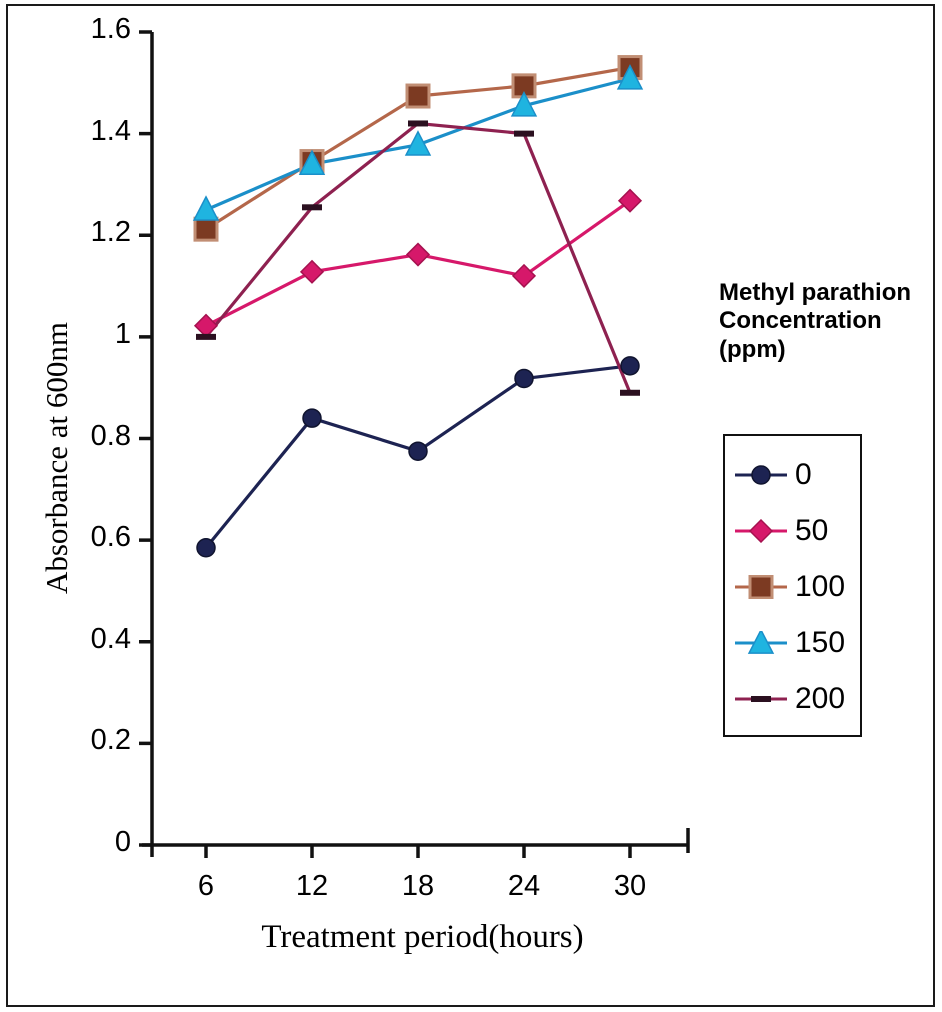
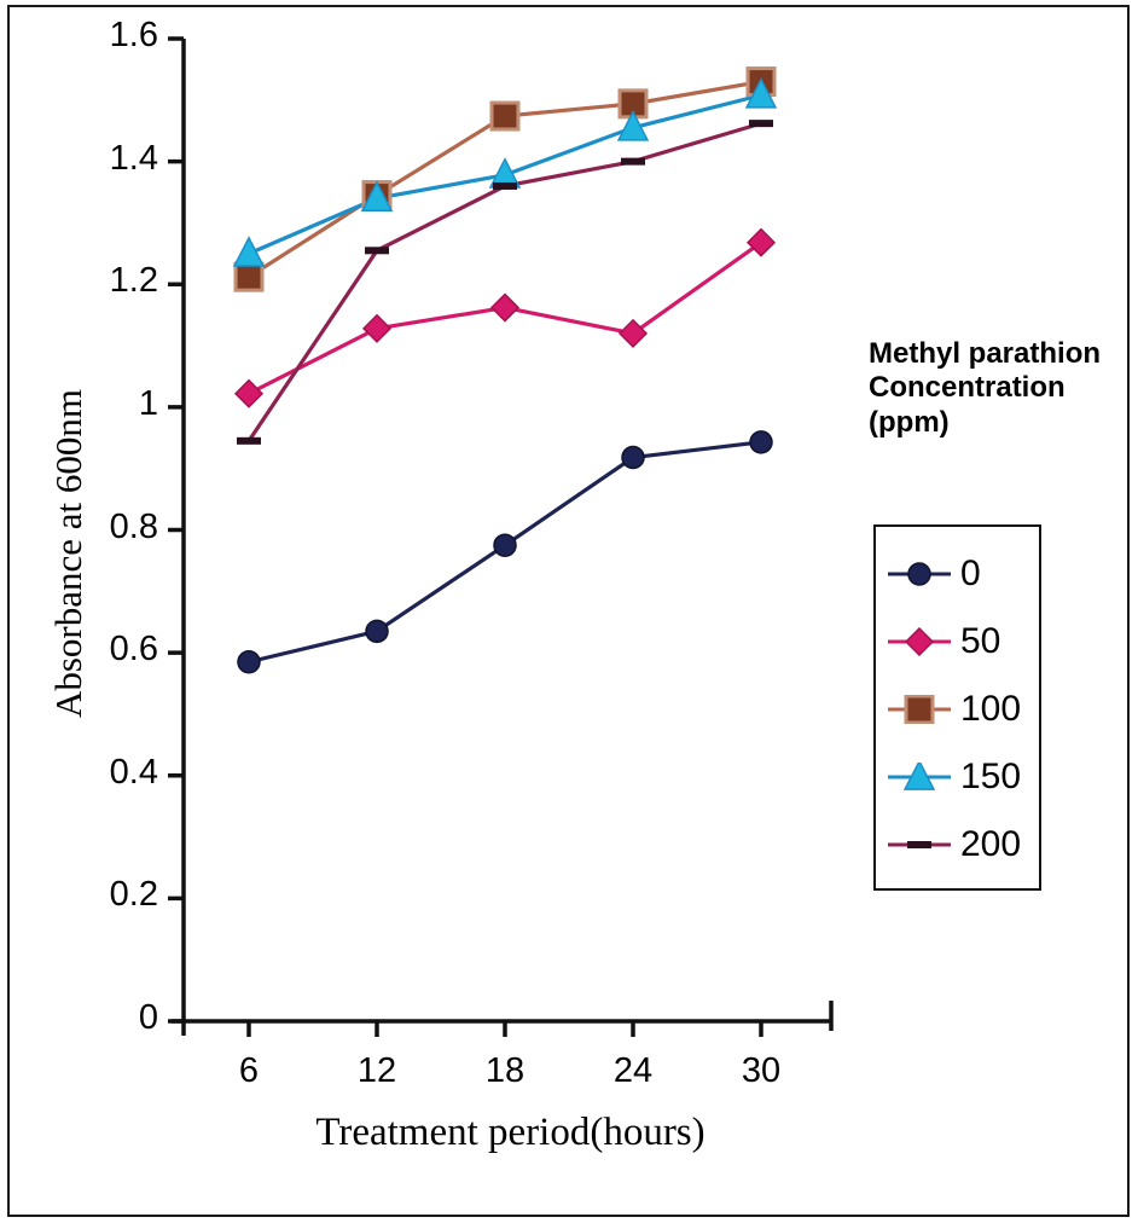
200/6: 1.00 -> 0.94
0/12: 0.84 -> 0.64
200/18: 1.42 -> 1.36
200/30: 0.89 -> 1.46
